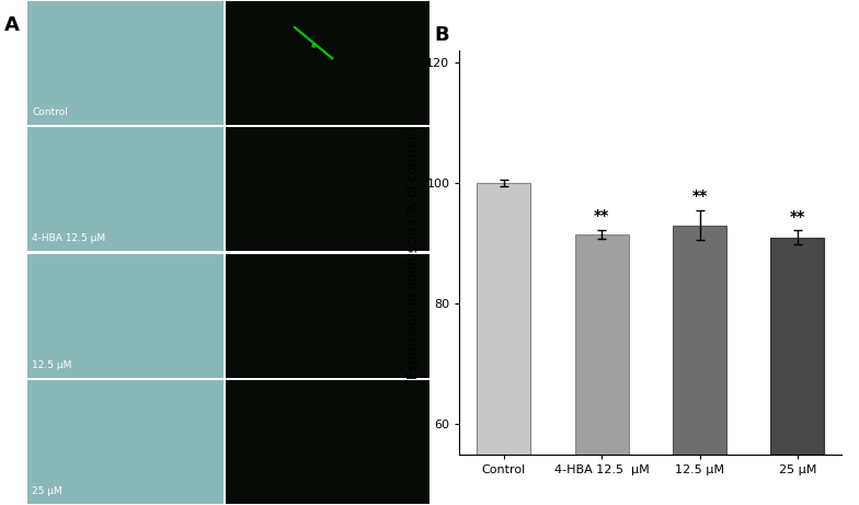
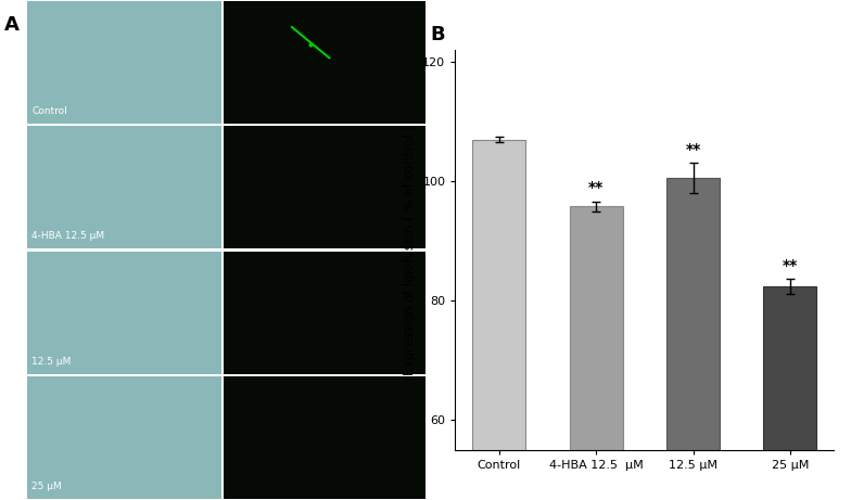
Control: 100.0 -> 107.0
4-HBA 12.5 μM: 91.5 -> 95.8
12.5 μM: 93.0 -> 100.6
25 μM: 91.0 -> 82.4
